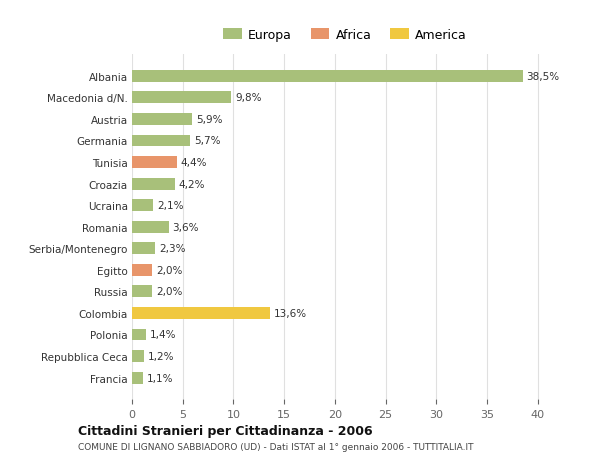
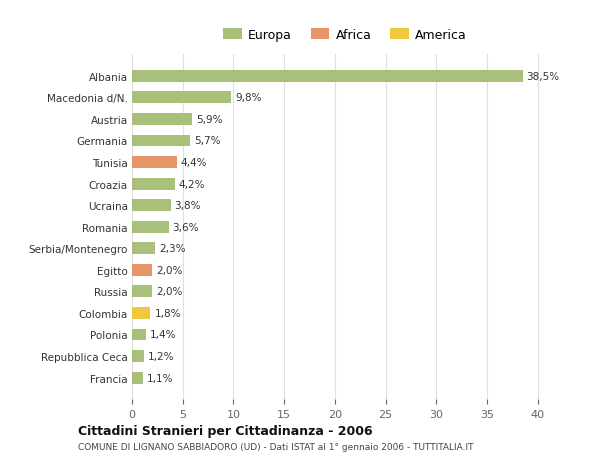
Ucraina: 2,1% -> 3,8%
Colombia: 13,6% -> 1,8%
